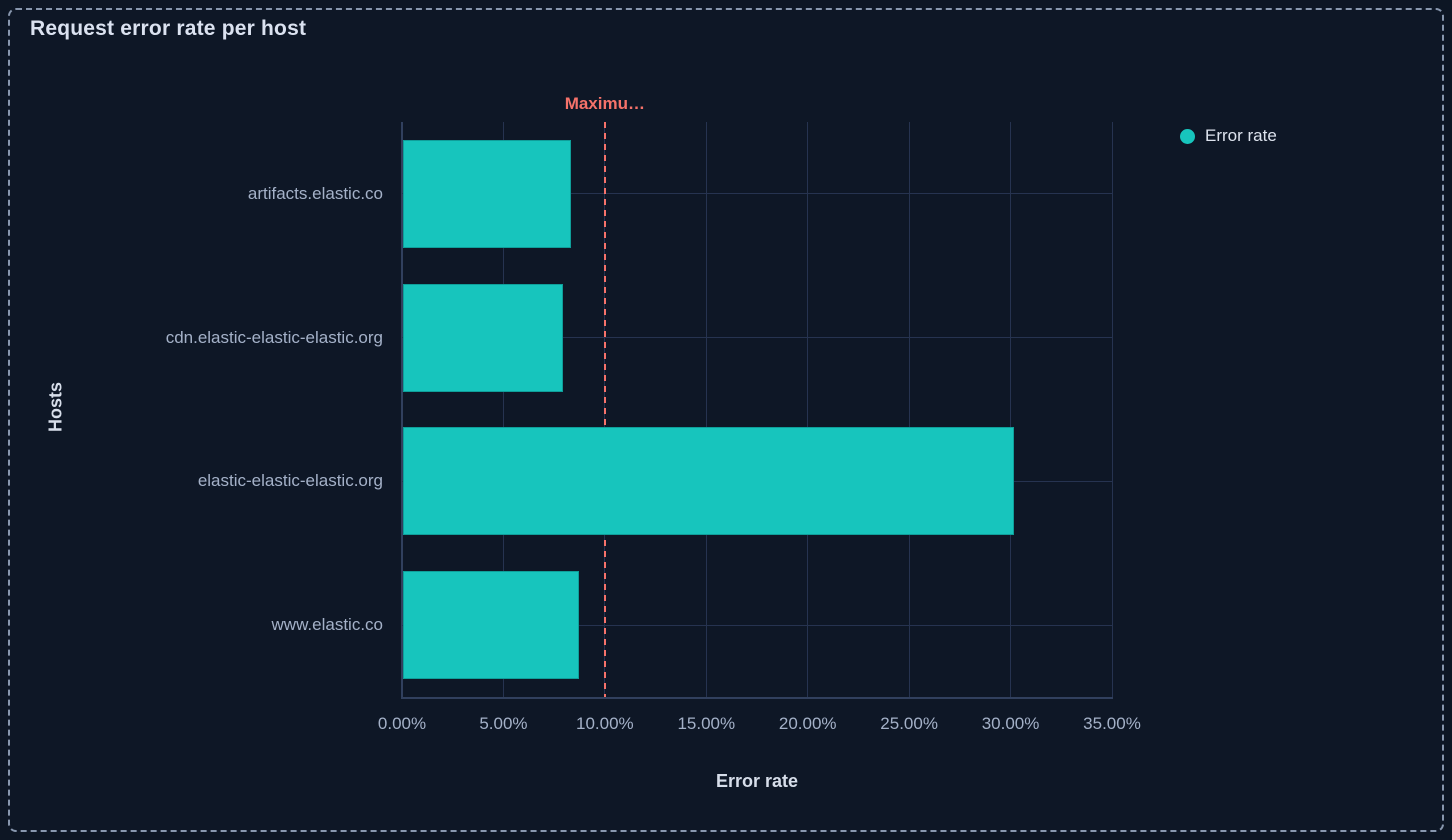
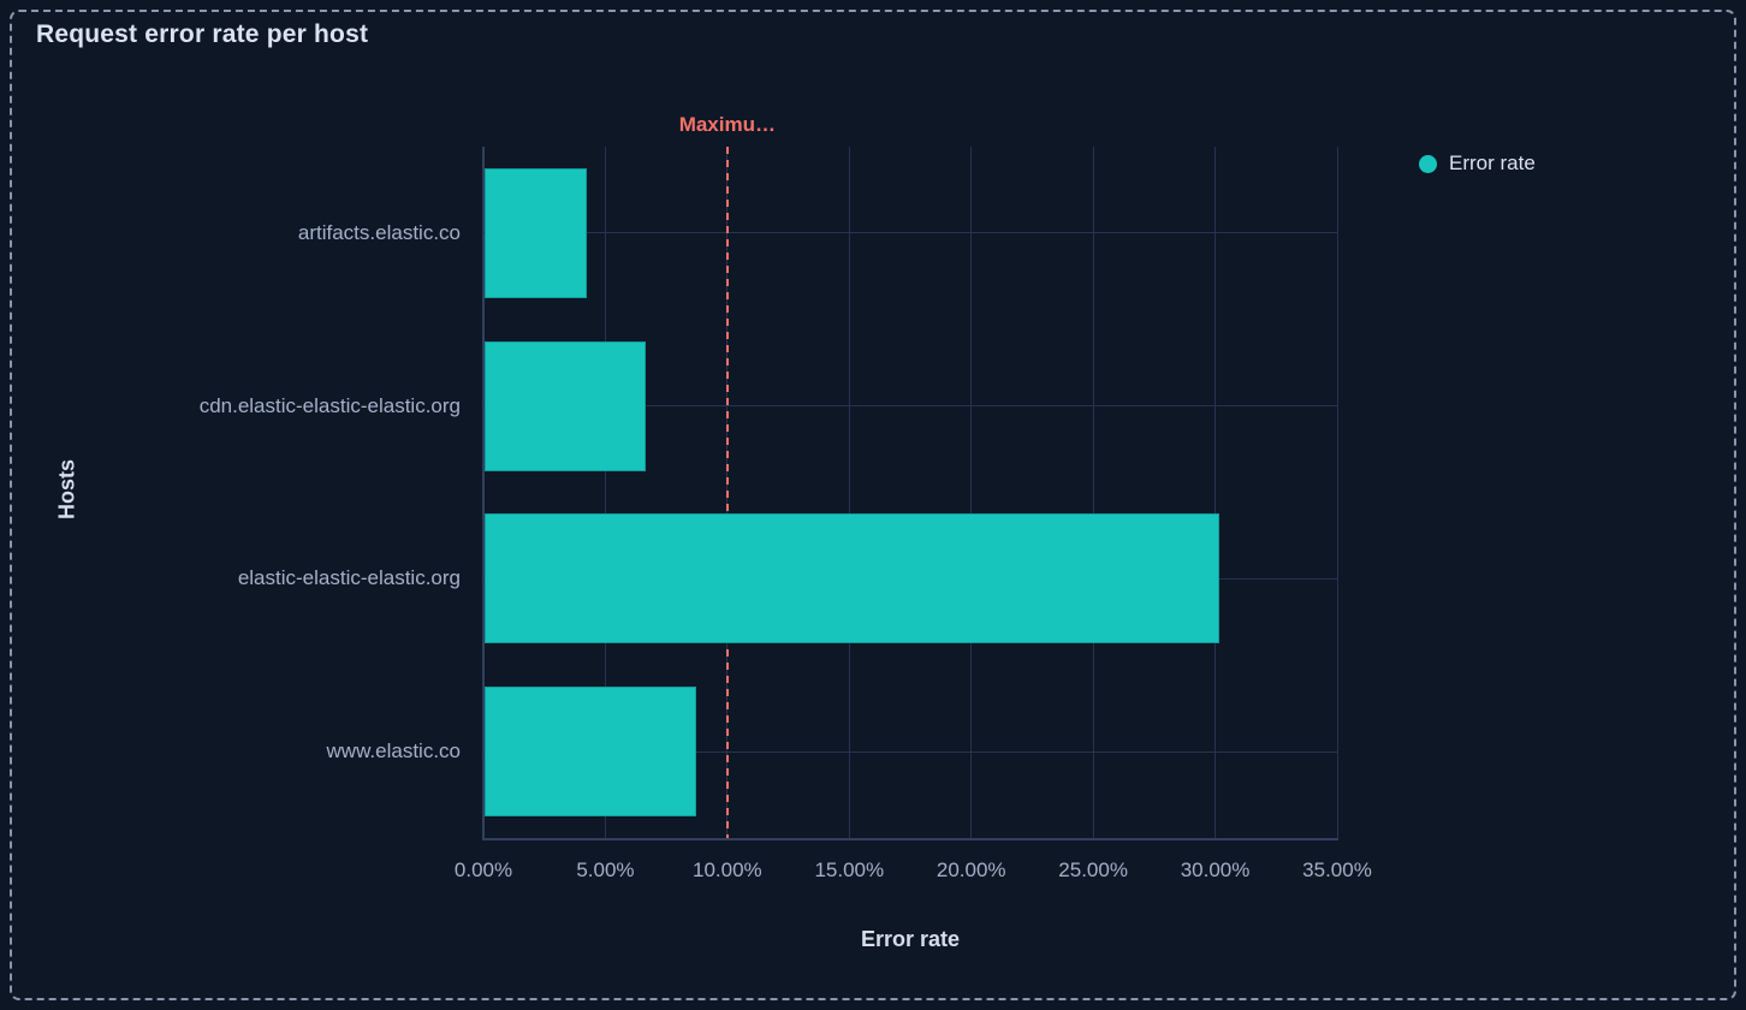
artifacts.elastic.co: 8.3% -> 4.2%
cdn.elastic-elastic-elastic.org: 7.9% -> 6.6%
